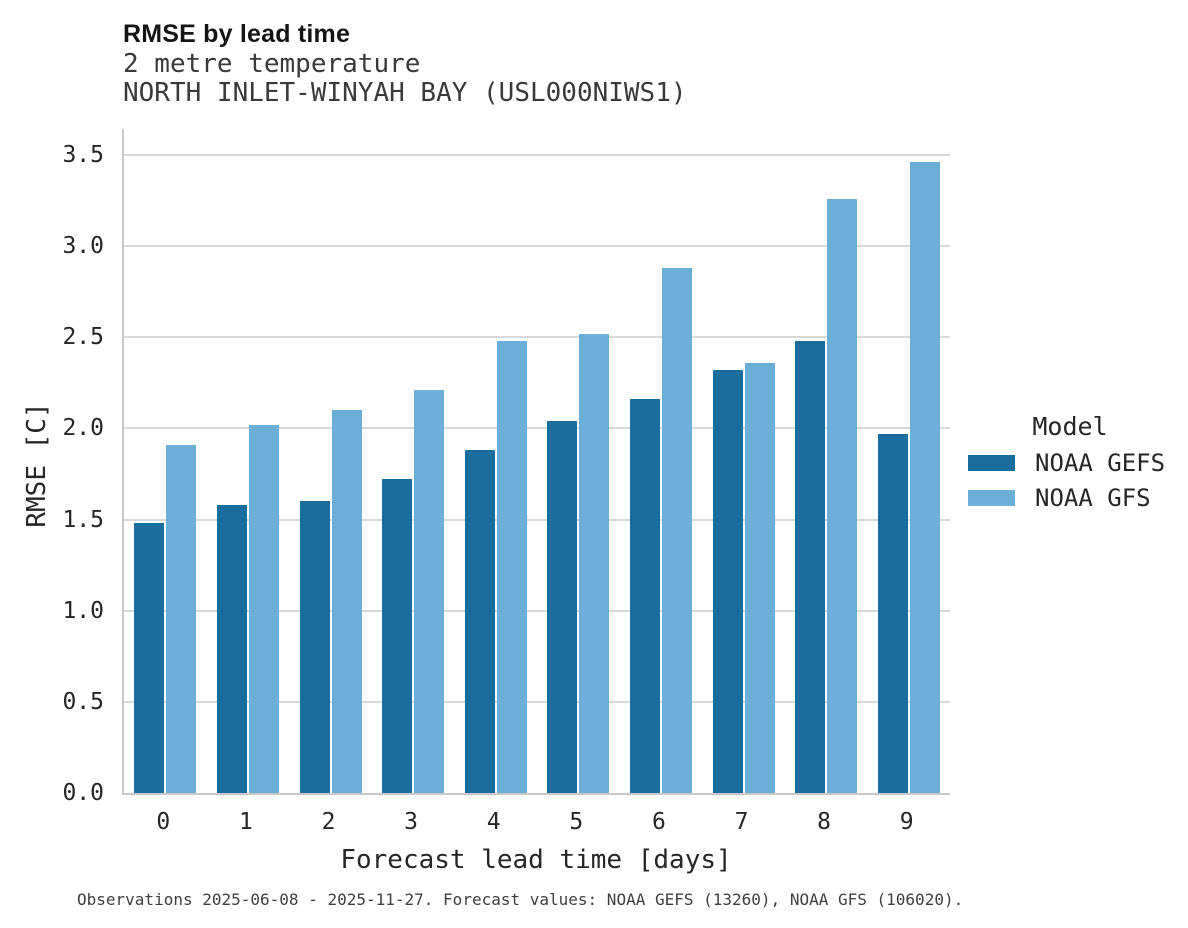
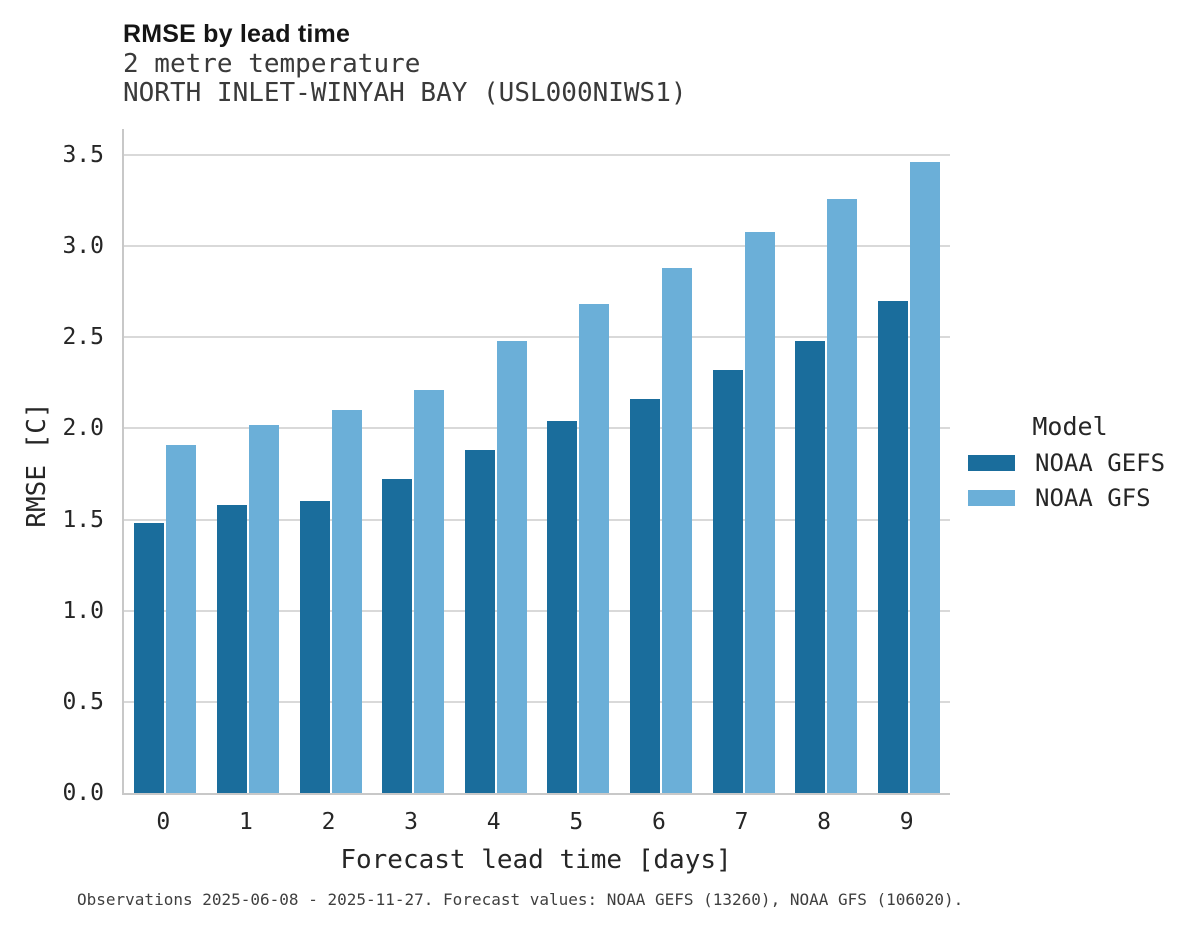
NOAA GFS/5: 2.52 -> 2.68
NOAA GFS/7: 2.36 -> 3.08
NOAA GEFS/9: 1.97 -> 2.70
